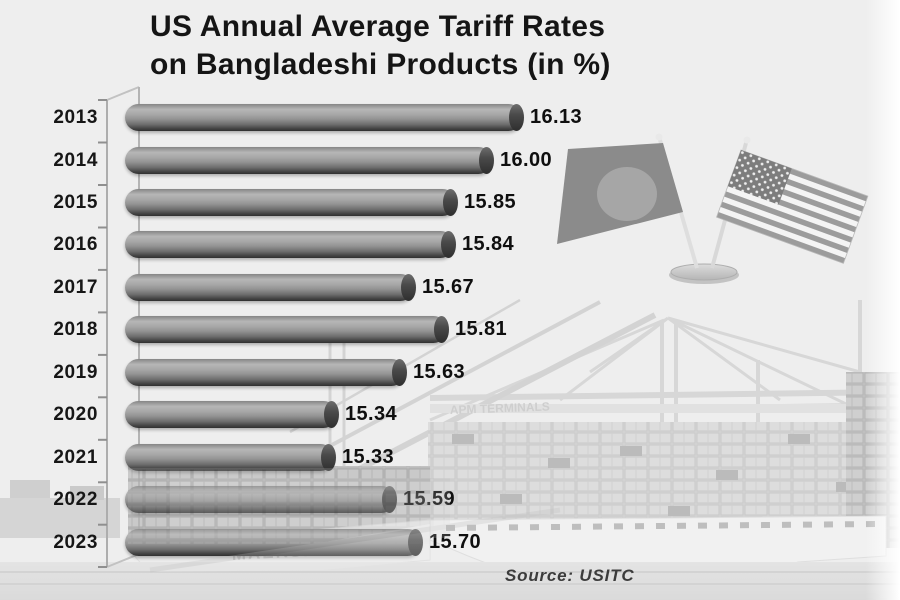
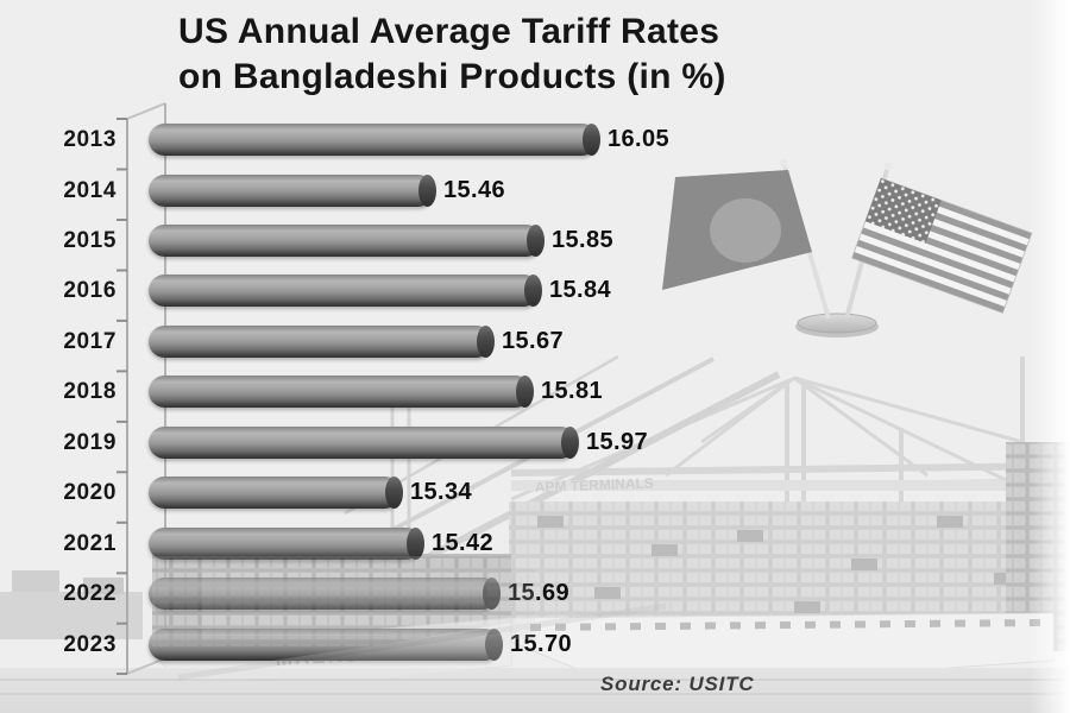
2013: 16.13 -> 16.05
2014: 16.00 -> 15.46
2019: 15.63 -> 15.97
2021: 15.33 -> 15.42
2022: 15.59 -> 15.69
